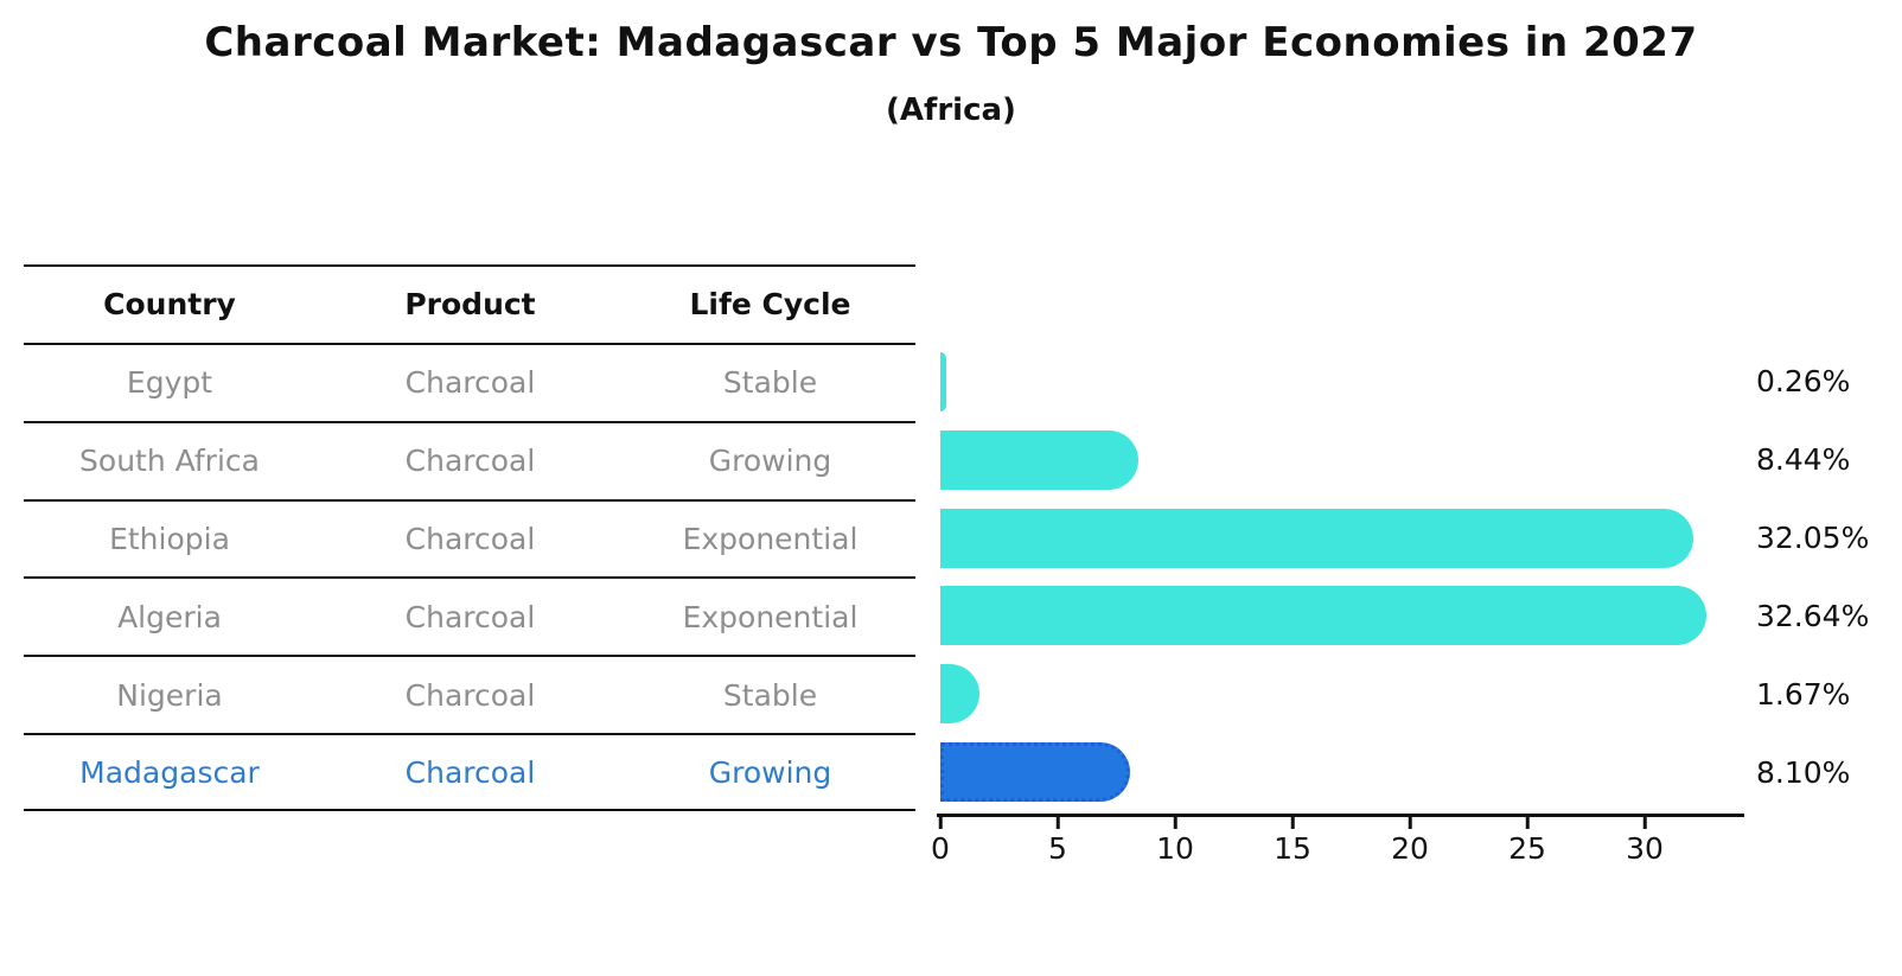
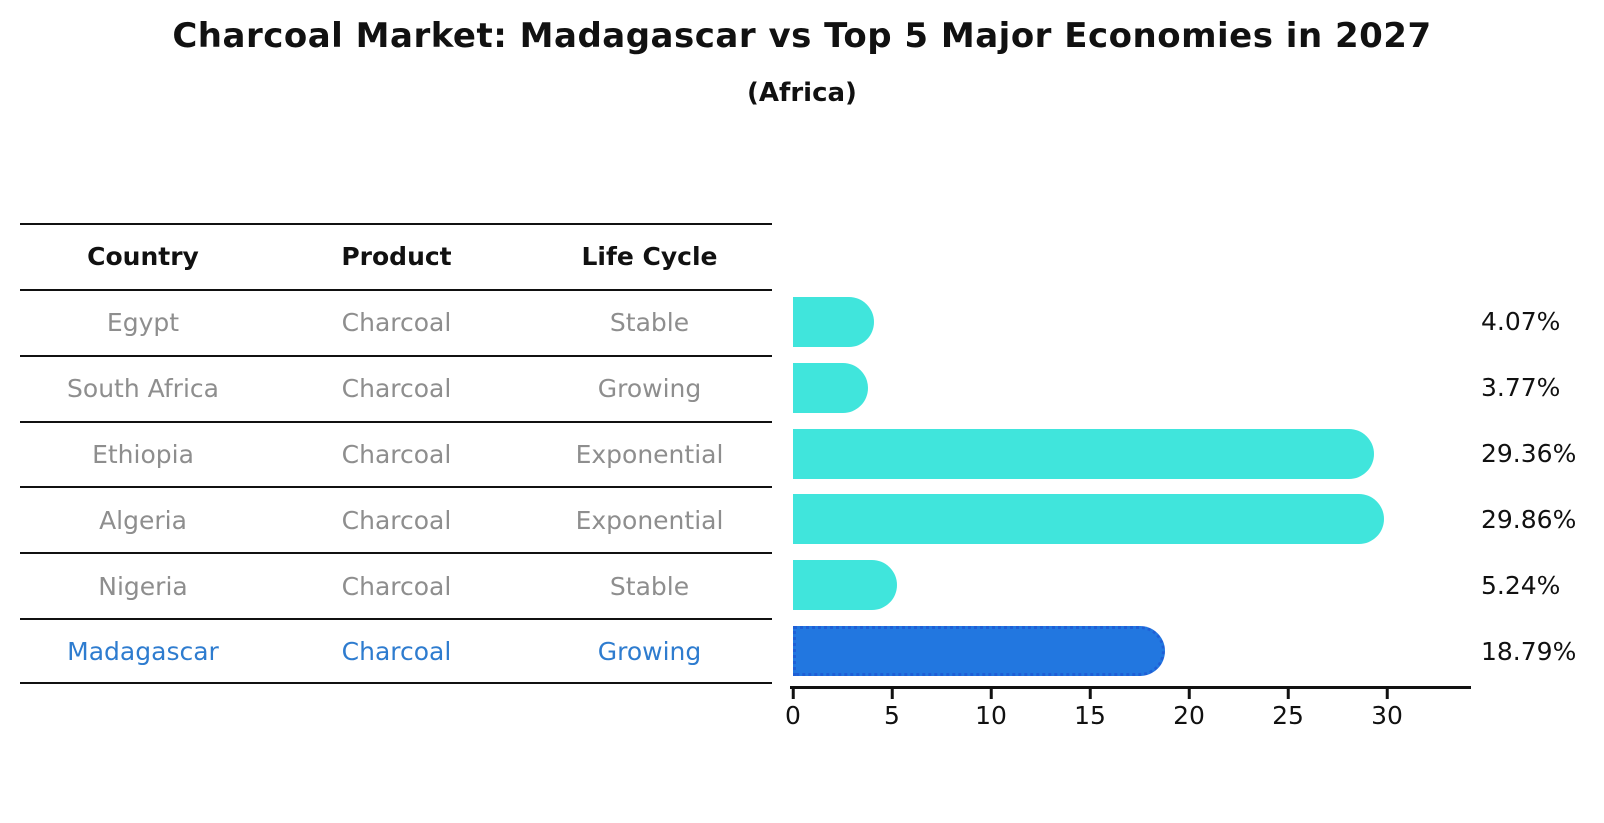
Egypt: 0.26% -> 4.07%
South Africa: 8.44% -> 3.77%
Ethiopia: 32.05% -> 29.36%
Algeria: 32.64% -> 29.86%
Nigeria: 1.67% -> 5.24%
Madagascar: 8.10% -> 18.79%
